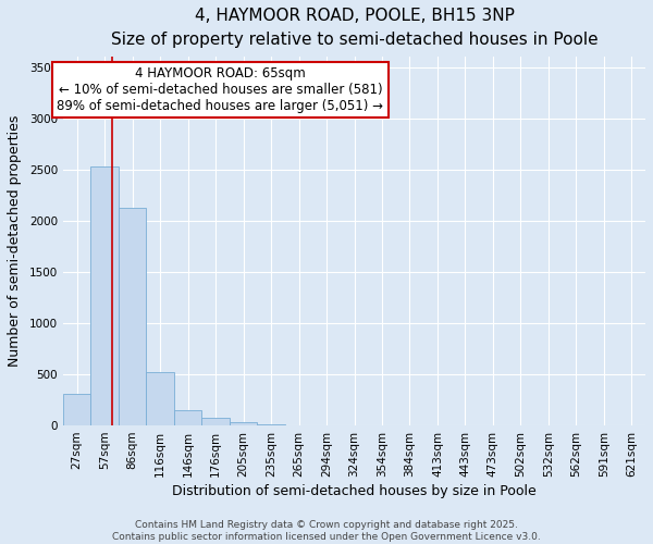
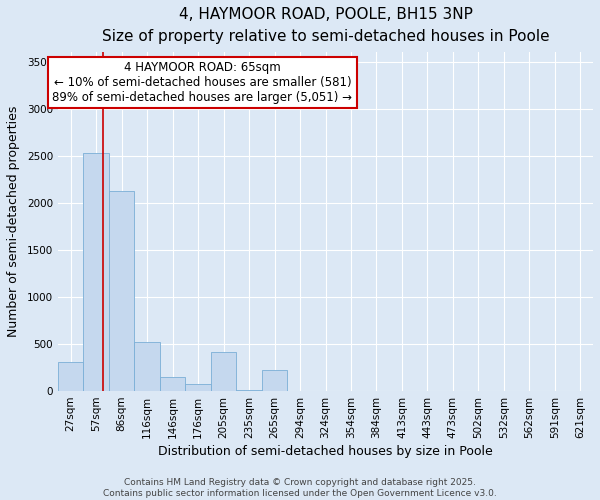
205sqm: 40 -> 420
265sqm: 0 -> 220
